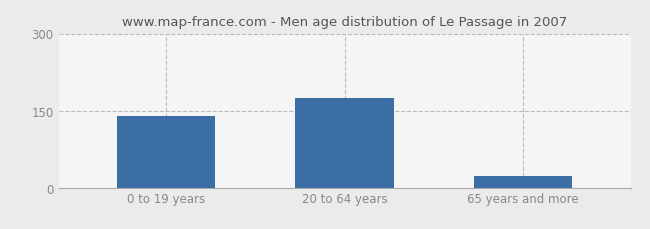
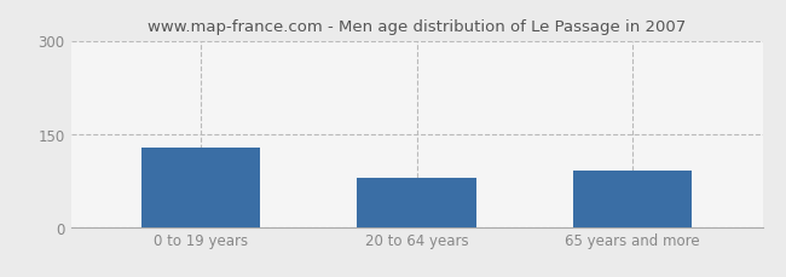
0 to 19 years: 140 -> 128
20 to 64 years: 175 -> 80
65 years and more: 22 -> 90
